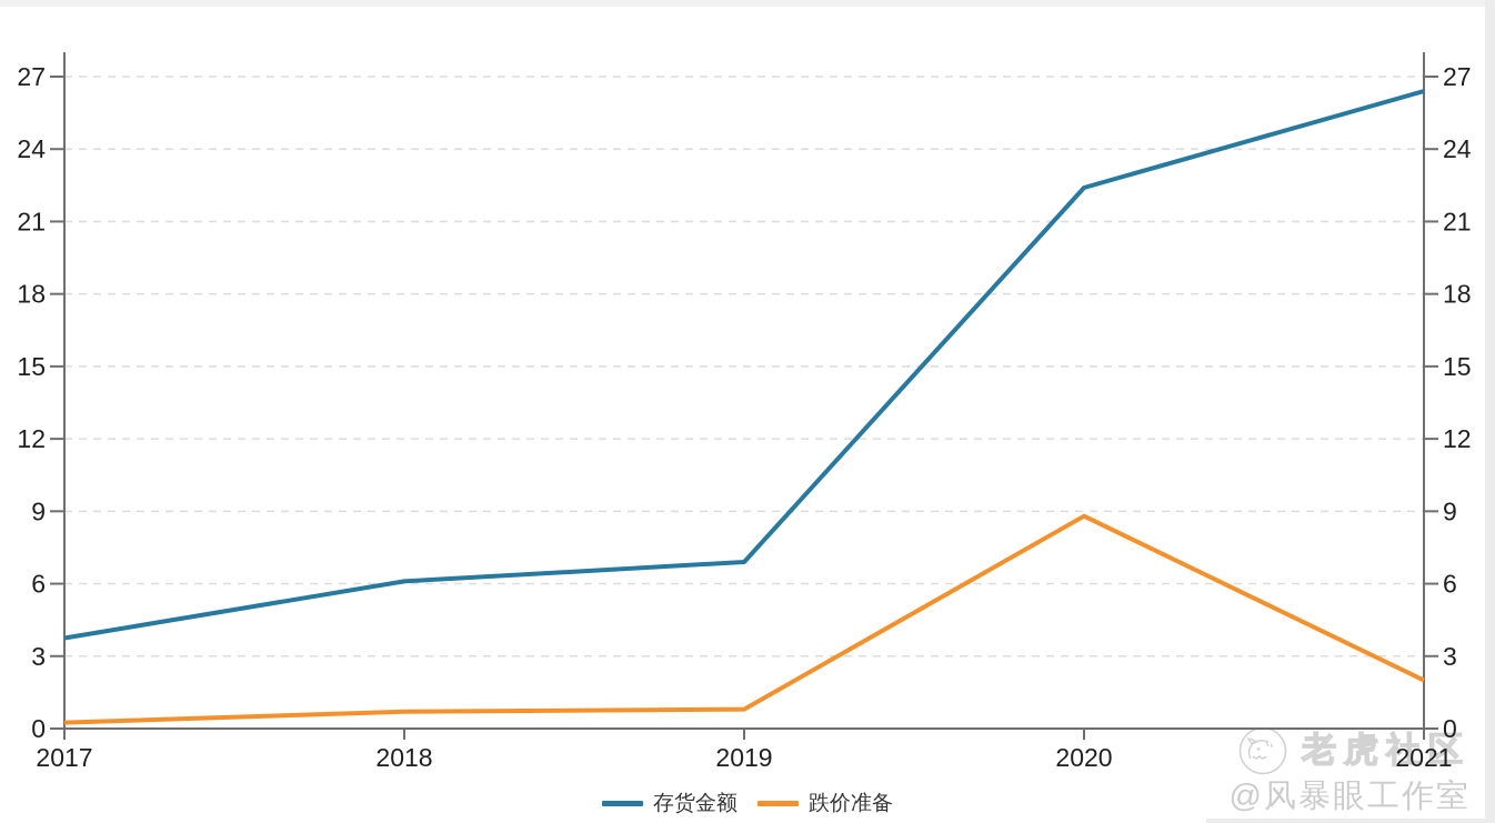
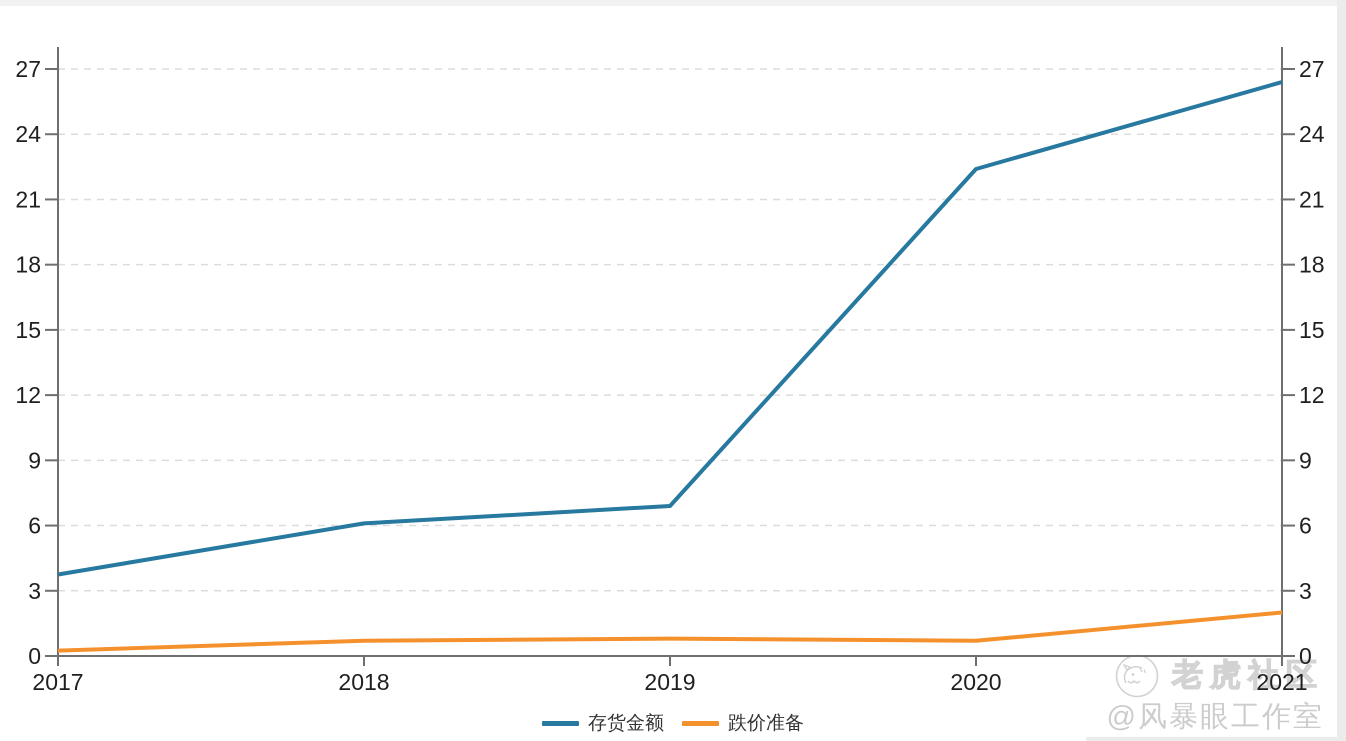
跌价准备/2020: 8.8 -> 0.7
